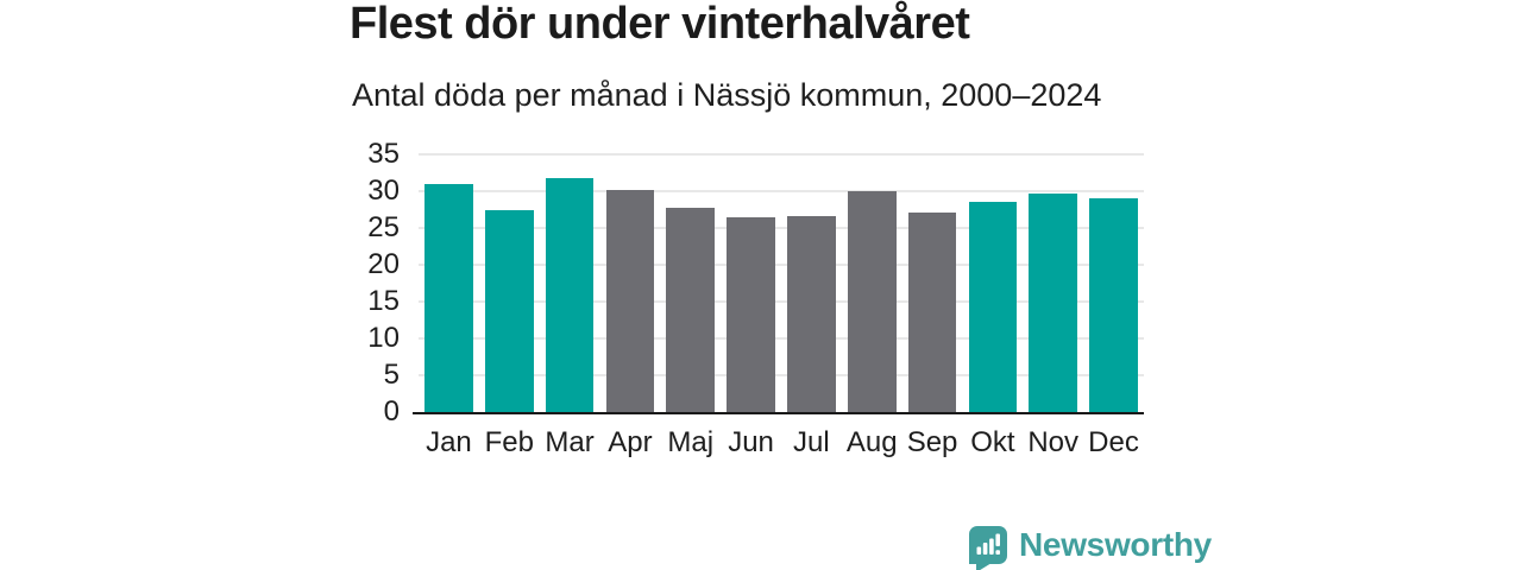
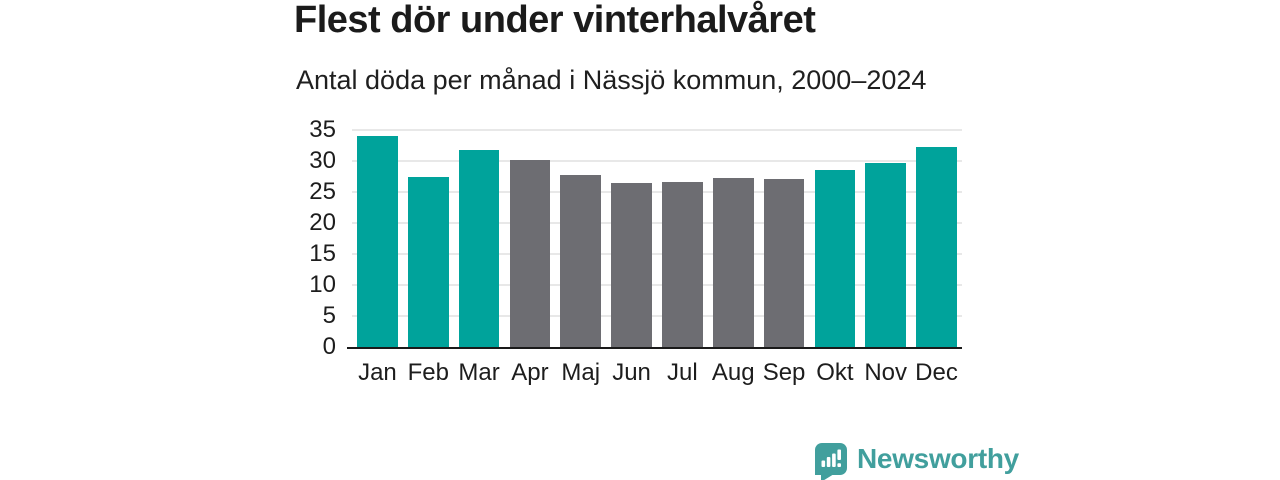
Jan: 31 -> 34
Aug: 30 -> 27
Dec: 29 -> 32
